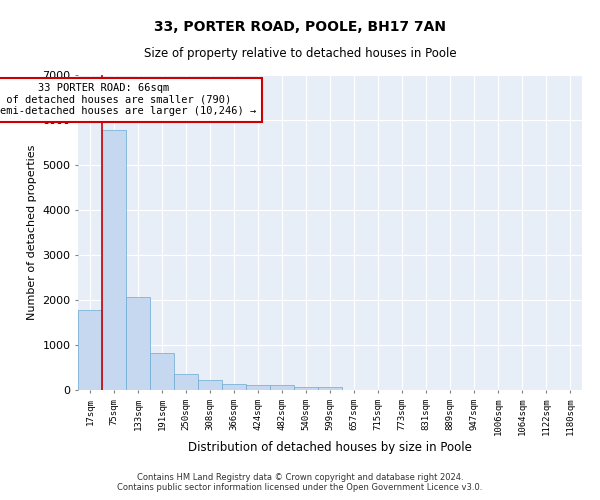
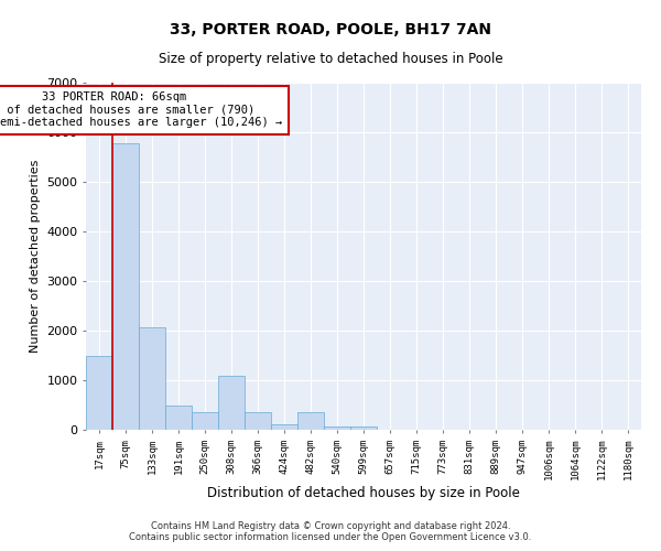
17sqm: 1780 -> 1500
191sqm: 820 -> 500
308sqm: 220 -> 1100
366sqm: 130 -> 350
482sqm: 110 -> 350
